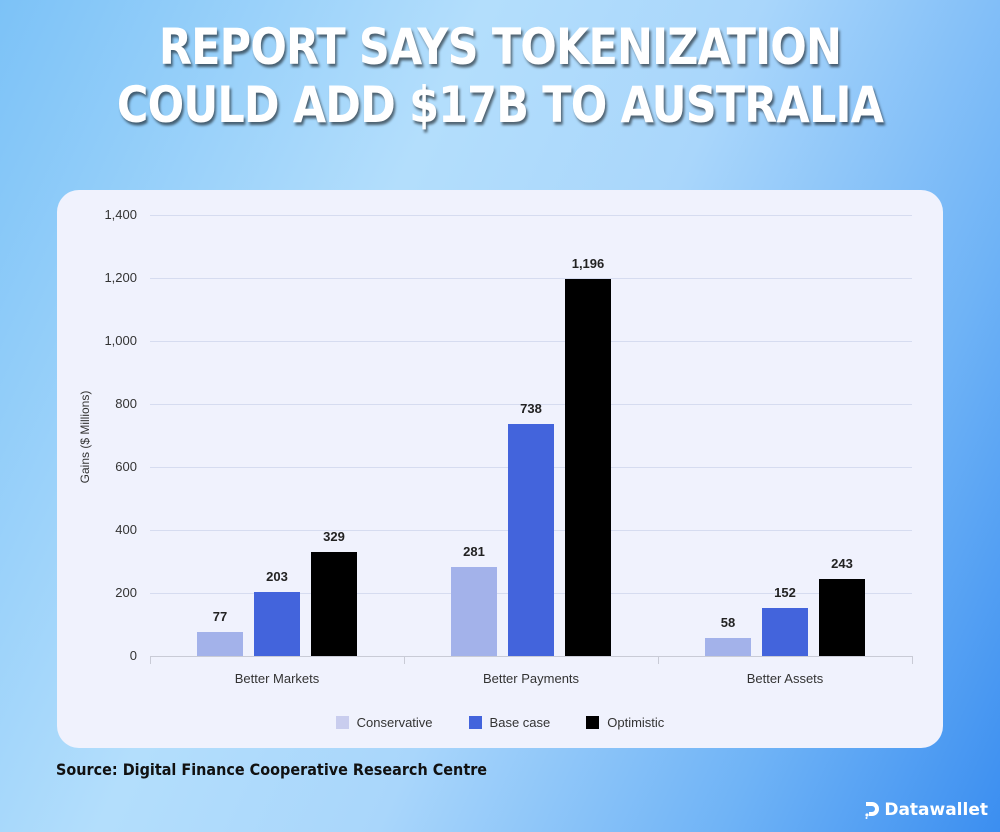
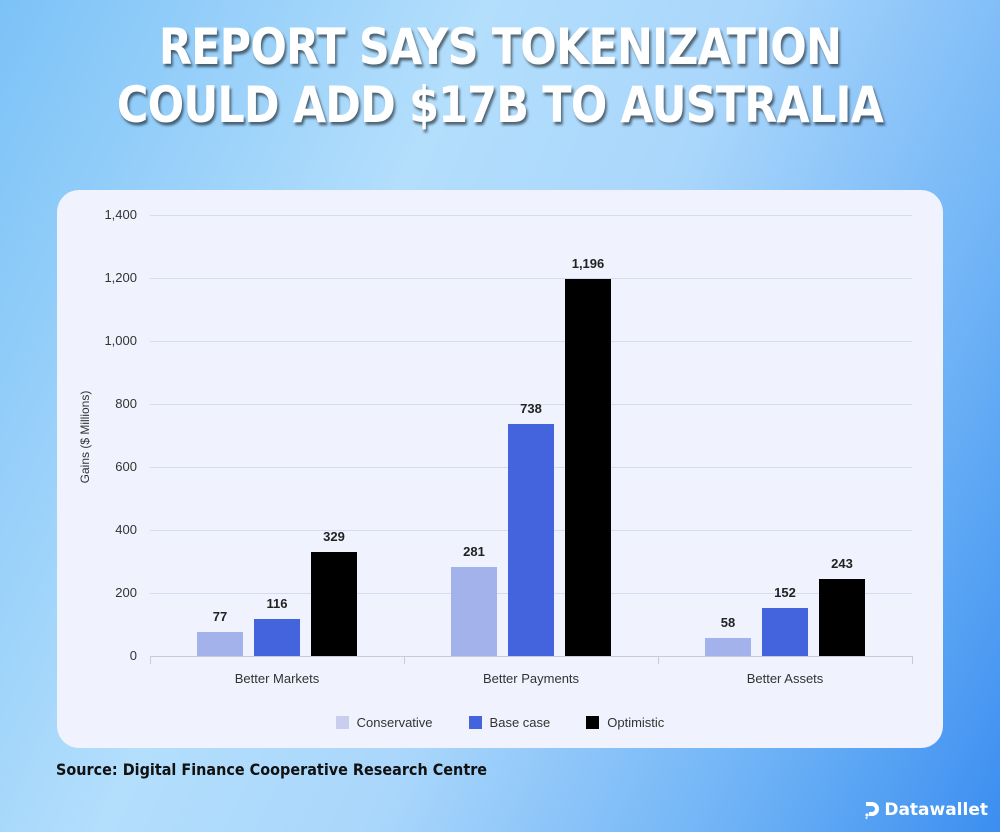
Base case/Better Markets: 203 -> 116
